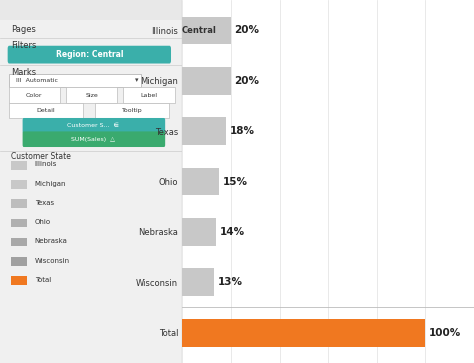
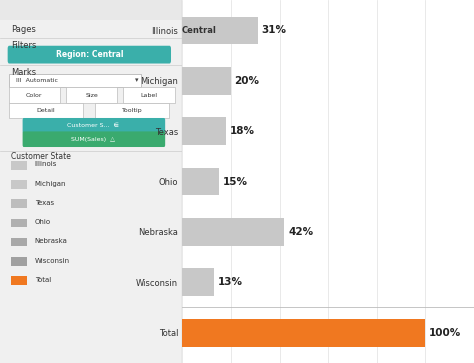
Illinois: 20% -> 31%
Nebraska: 14% -> 42%
